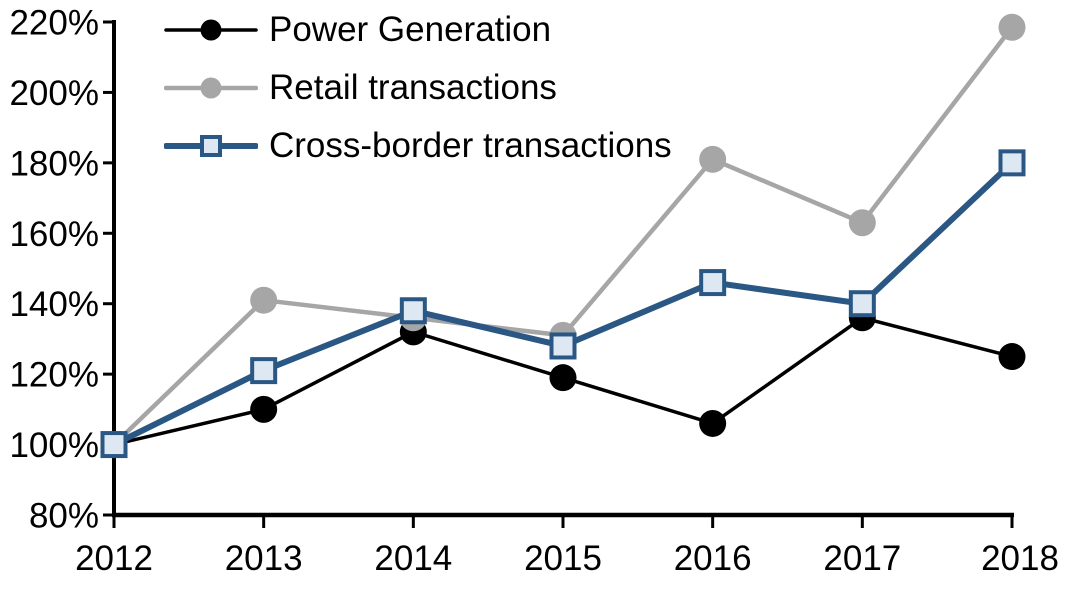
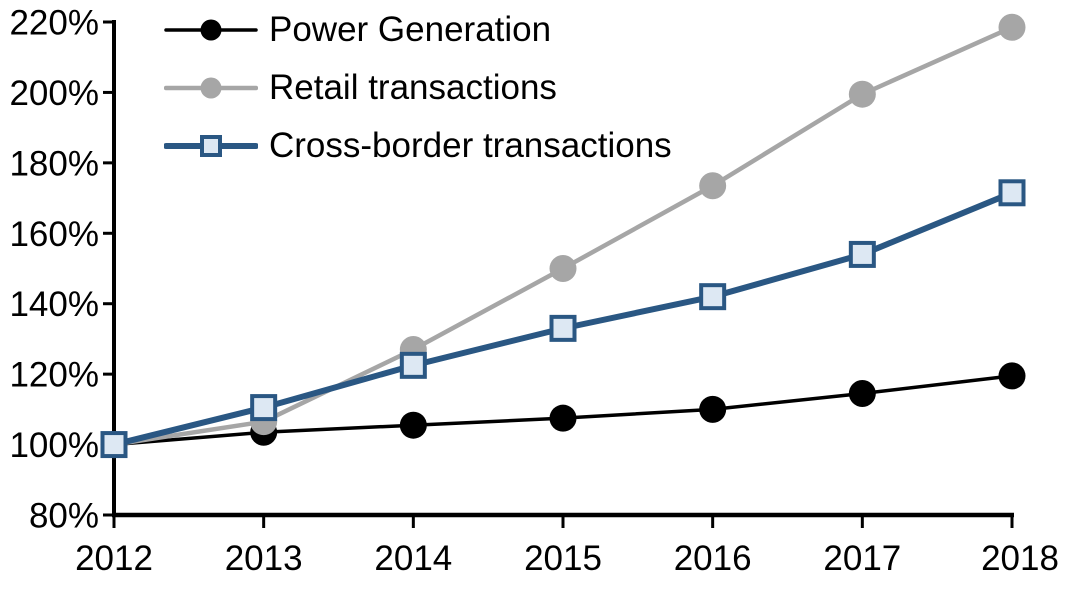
Power Generation/2013: 110% -> 104%
Retail transactions/2013: 141% -> 106%
Cross-border transactions/2013: 121% -> 110%
Power Generation/2014: 132% -> 106%
Retail transactions/2014: 136% -> 127%
Cross-border transactions/2014: 138% -> 122%
Power Generation/2015: 119% -> 108%
Retail transactions/2015: 131% -> 150%
Cross-border transactions/2015: 128% -> 133%
Power Generation/2016: 106% -> 110%
Retail transactions/2016: 181% -> 174%
Cross-border transactions/2016: 146% -> 142%
Power Generation/2017: 136% -> 114%
Retail transactions/2017: 163% -> 200%
Cross-border transactions/2017: 140% -> 154%
Power Generation/2018: 125% -> 120%
Cross-border transactions/2018: 180% -> 172%
